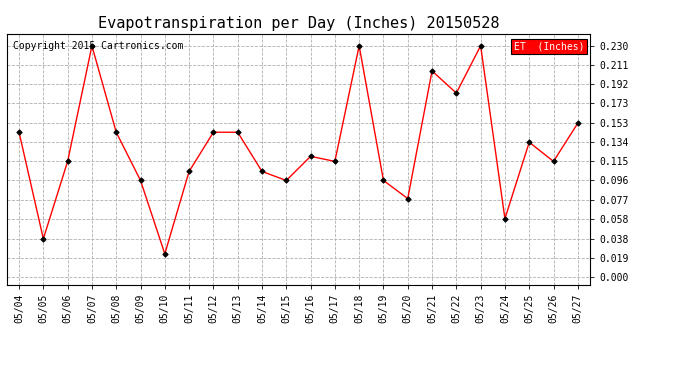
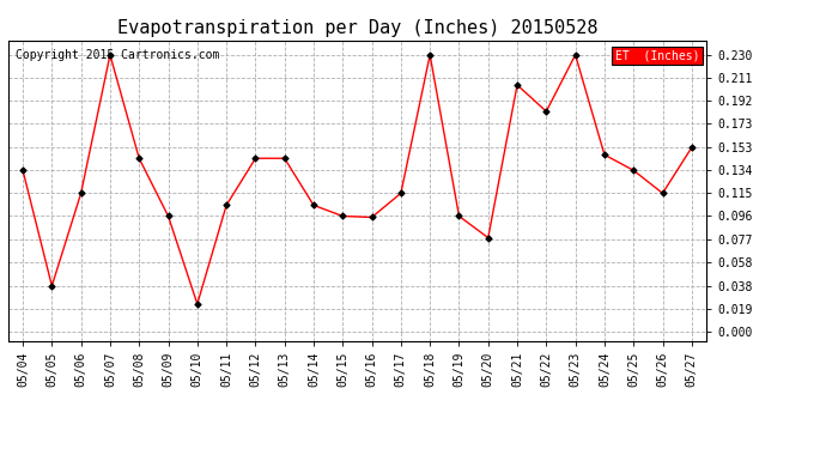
05/04: 0.144 -> 0.134
05/16: 0.120 -> 0.095
05/24: 0.058 -> 0.147
